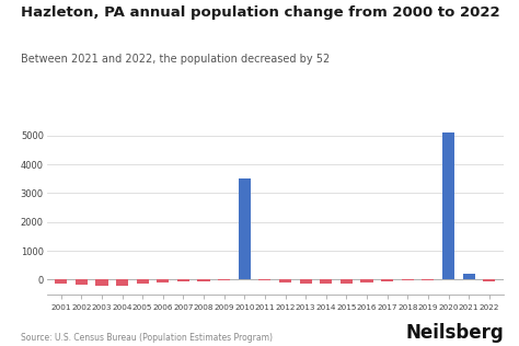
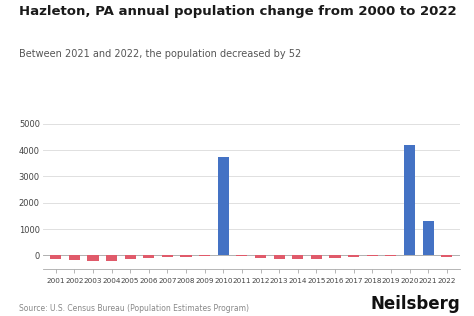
2010: 3500 -> 3750
2020: 5100 -> 4200
2021: 200 -> 1300
